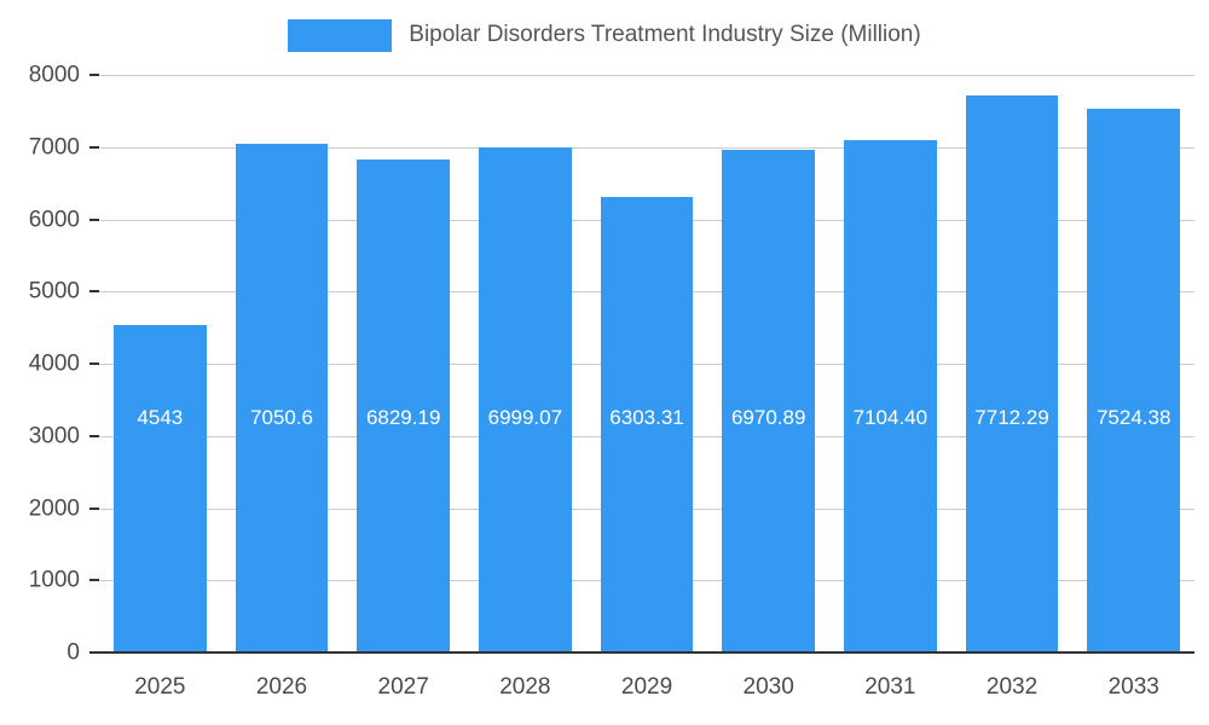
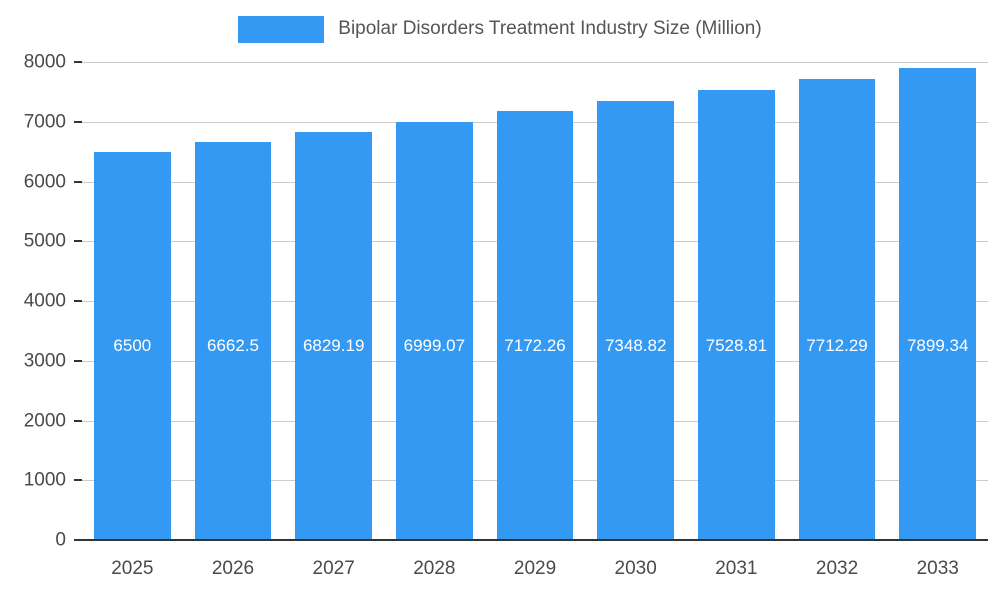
2025: 4543 -> 6500
2026: 7050.6 -> 6662.5
2029: 6303.31 -> 7172.26
2030: 6970.89 -> 7348.82
2031: 7104.40 -> 7528.81
2033: 7524.38 -> 7899.34
